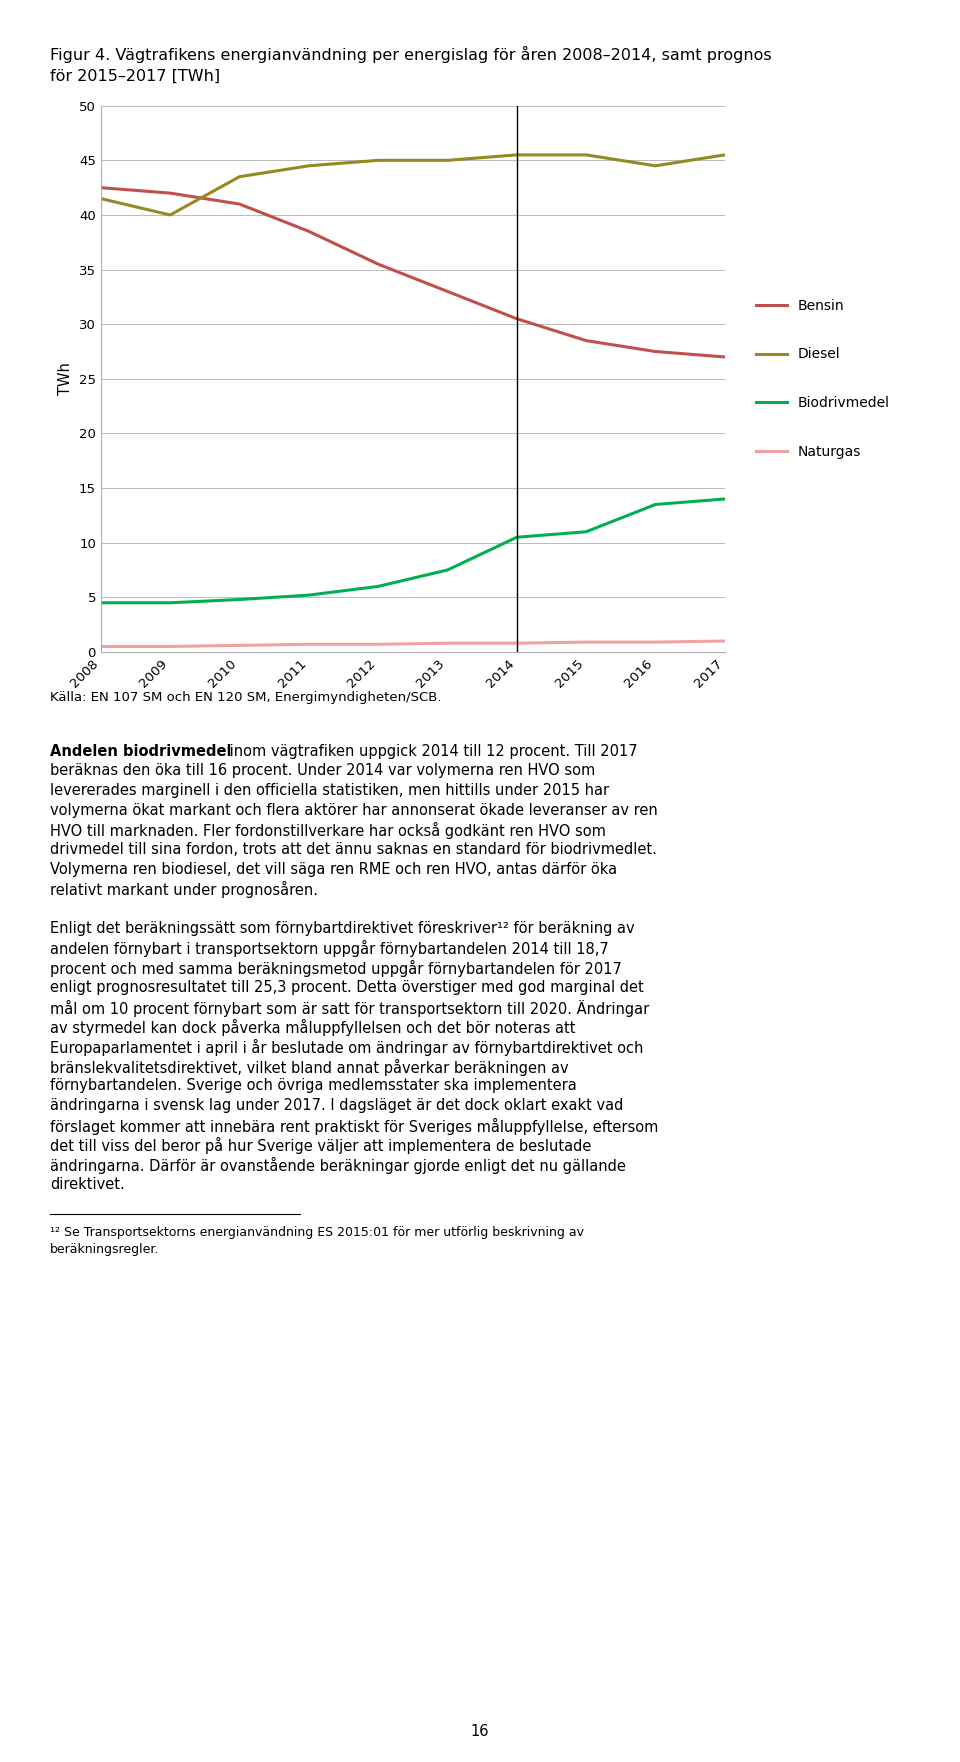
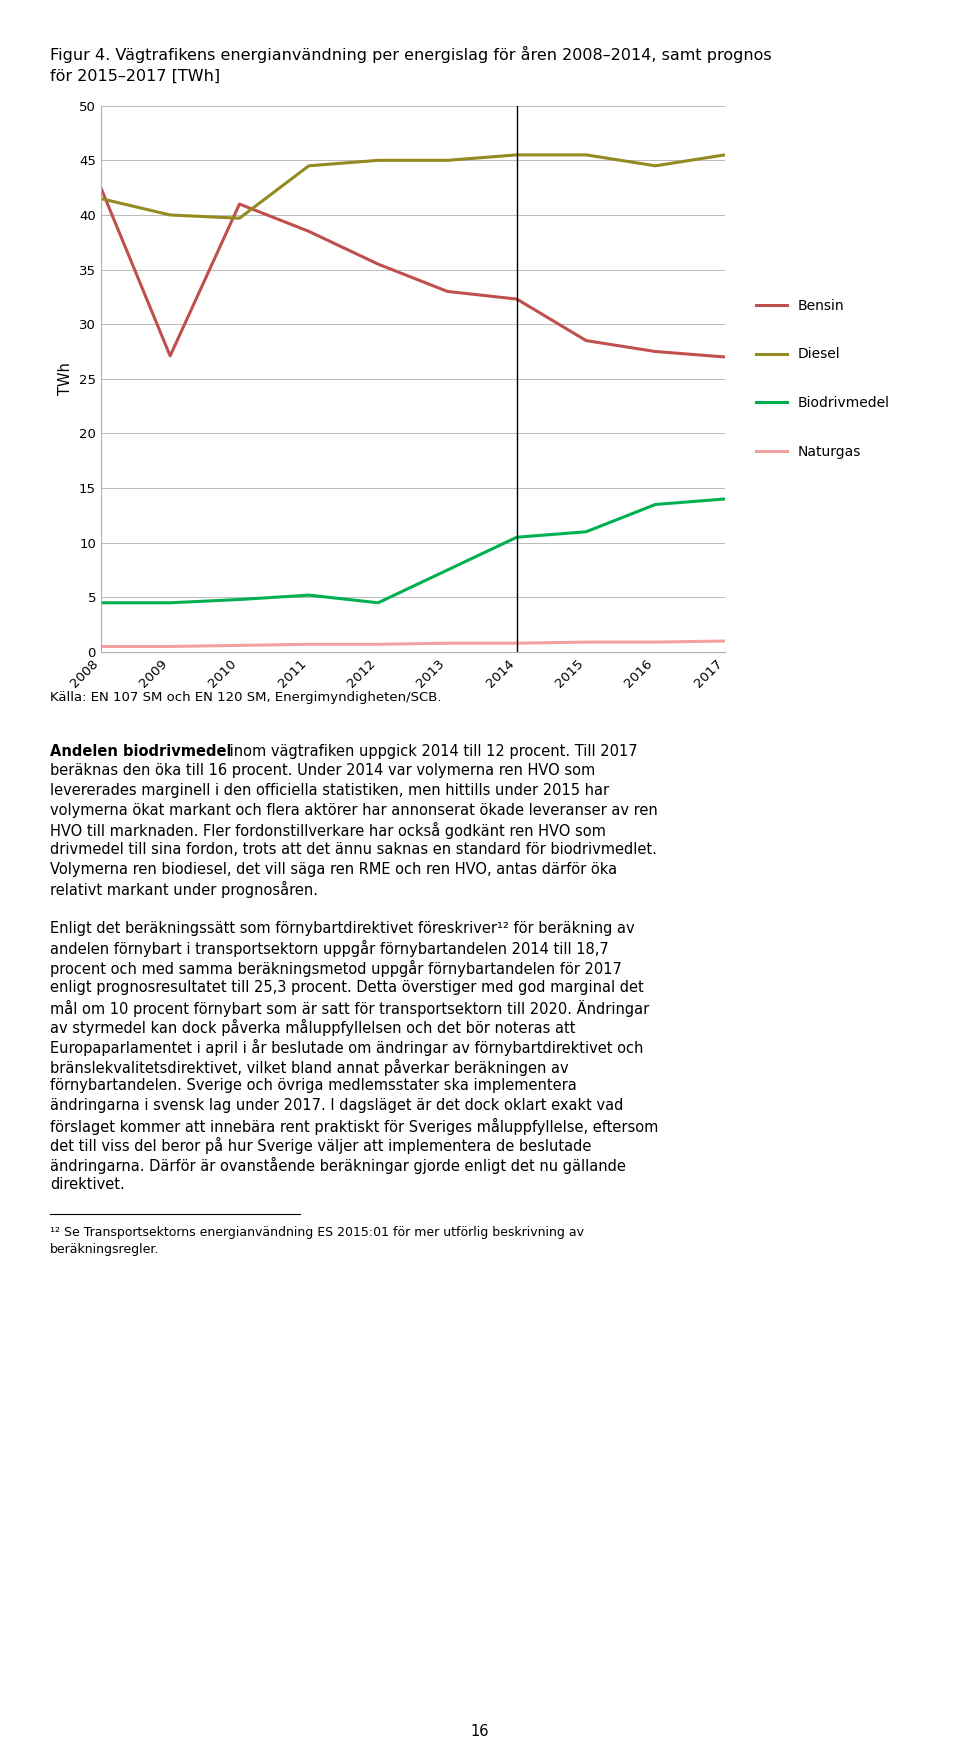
Bensin/2009: 42.0 -> 27.1
Diesel/2010: 43.5 -> 39.7
Biodrivmedel/2012: 6.0 -> 4.5
Bensin/2014: 30.5 -> 32.3
